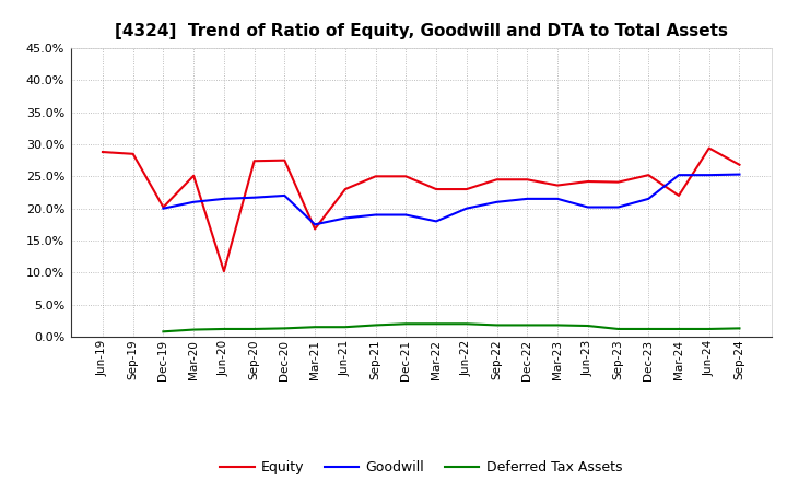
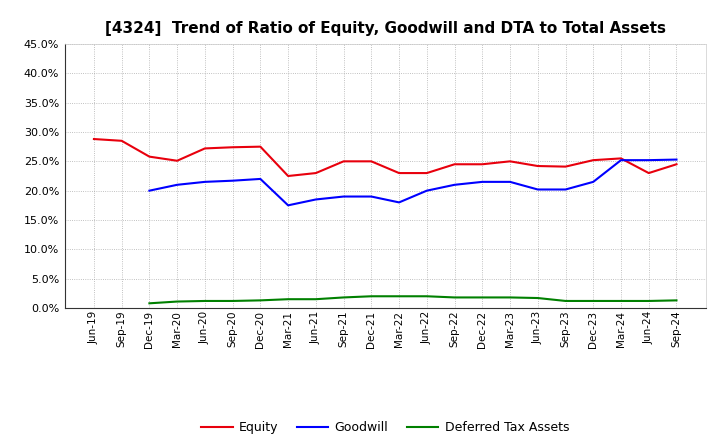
Equity/Dec-19: 20.2% -> 25.8%
Equity/Jun-20: 10.2% -> 27.2%
Equity/Mar-21: 16.8% -> 22.5%
Equity/Mar-23: 23.6% -> 25.0%
Equity/Mar-24: 22.0% -> 25.5%
Equity/Jun-24: 29.4% -> 23.0%
Equity/Sep-24: 26.8% -> 24.5%
